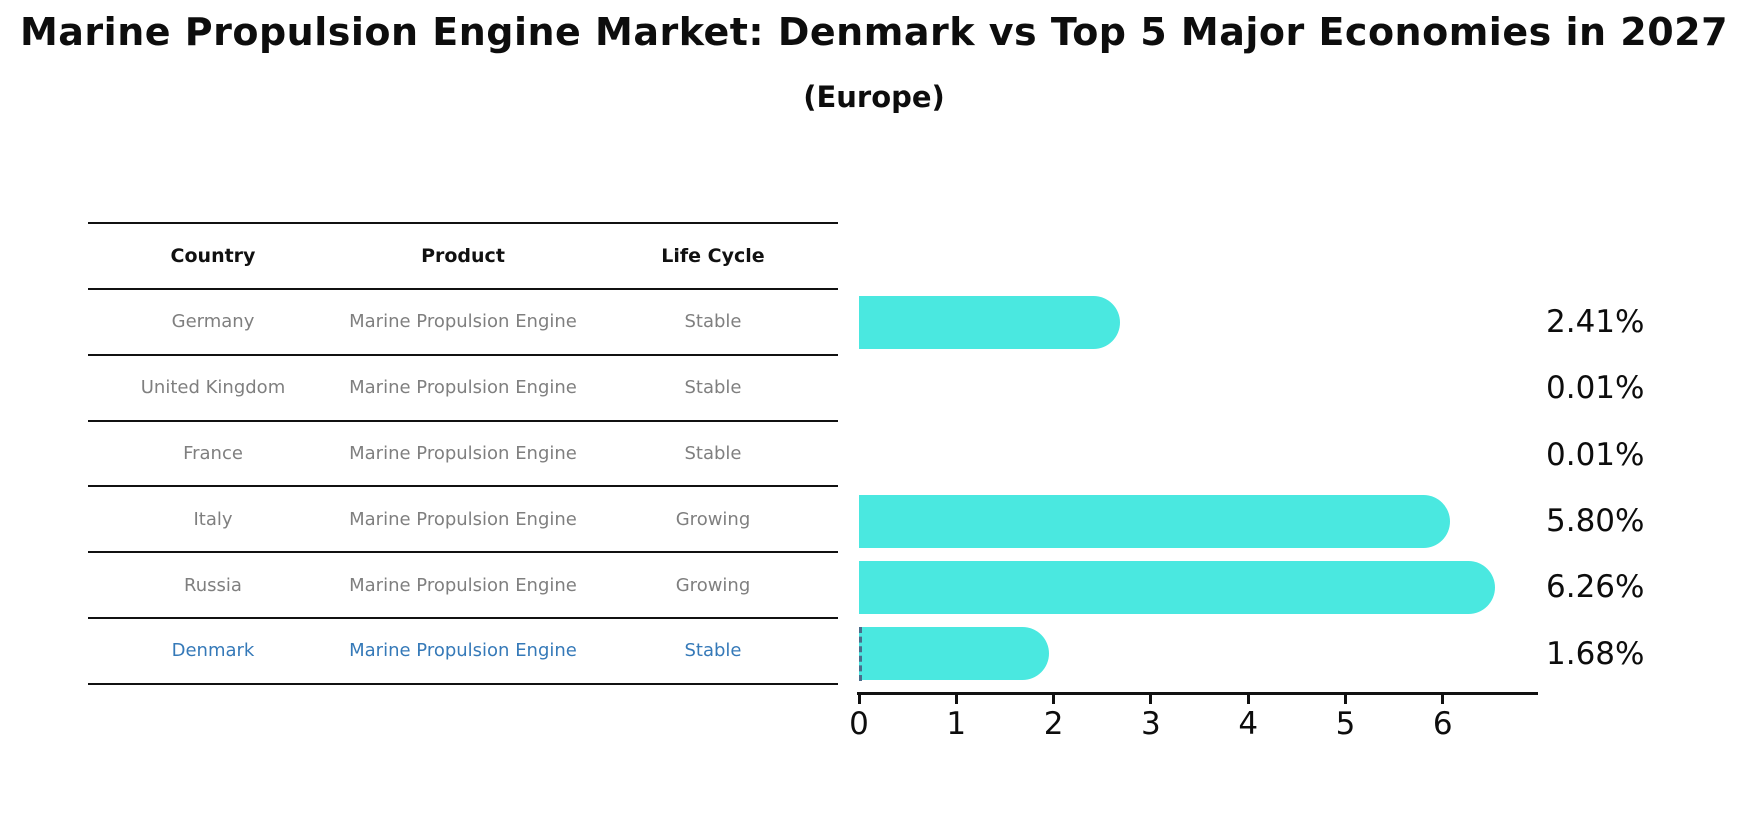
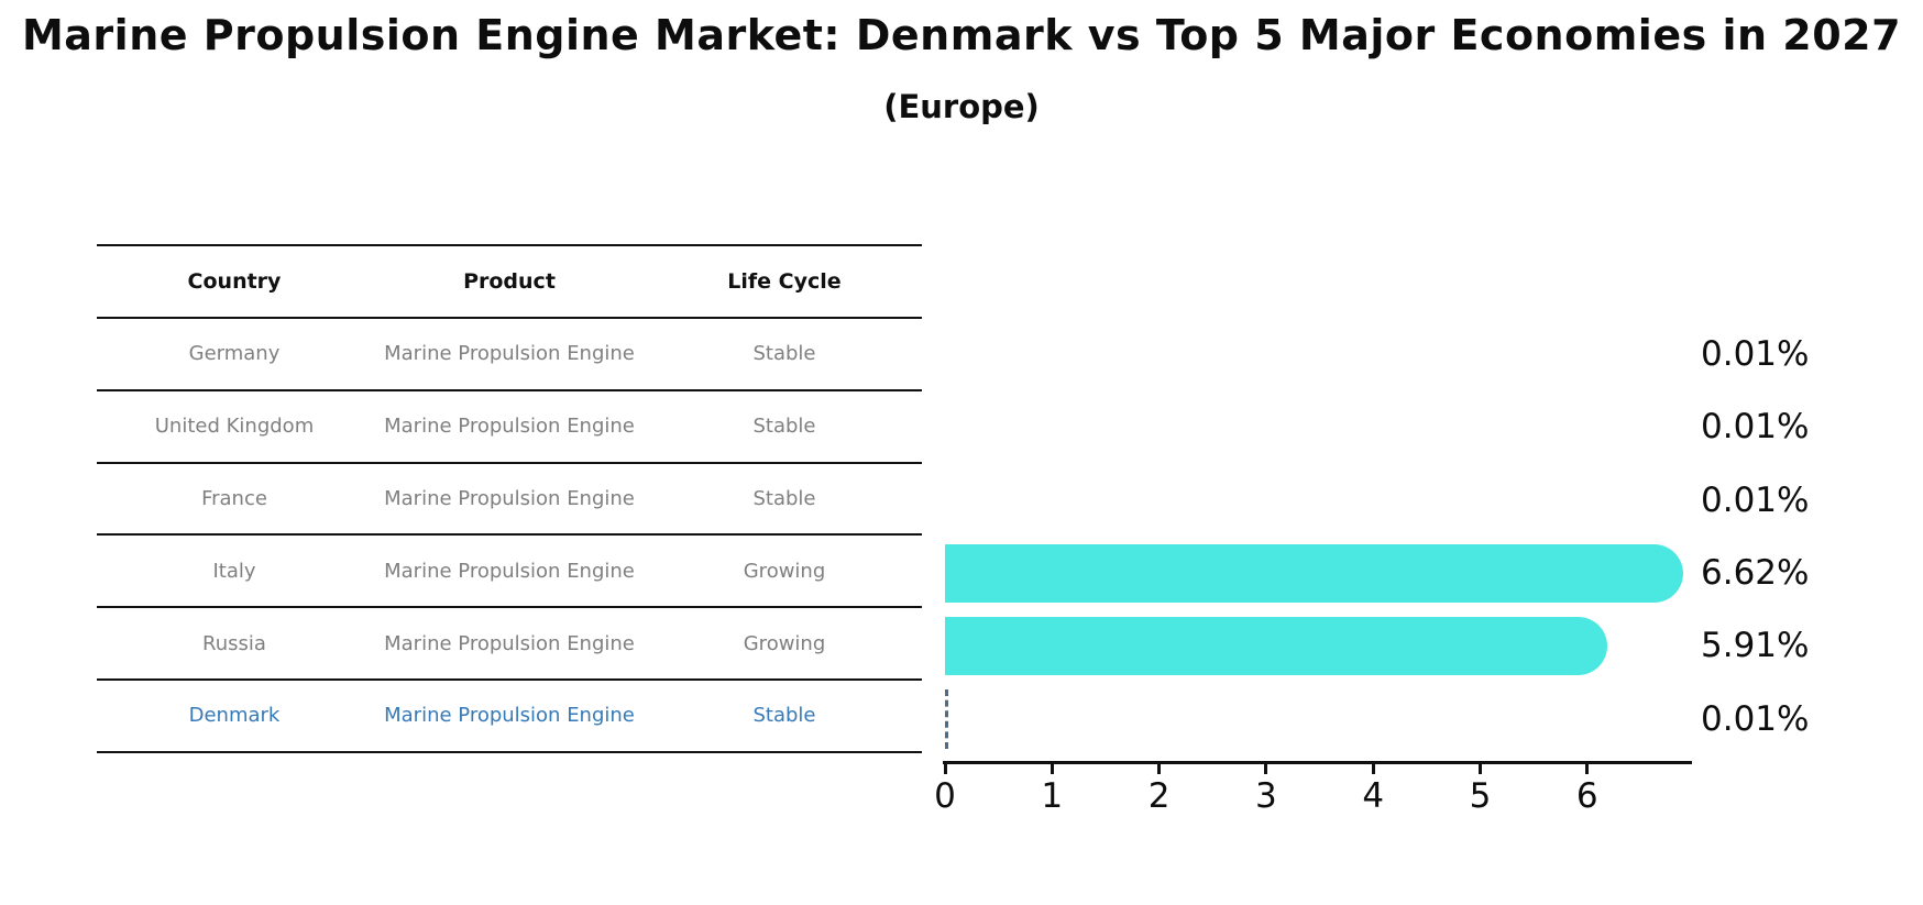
Germany: 2.41% -> 0.01%
Italy: 5.80% -> 6.62%
Russia: 6.26% -> 5.91%
Denmark: 1.68% -> 0.01%
